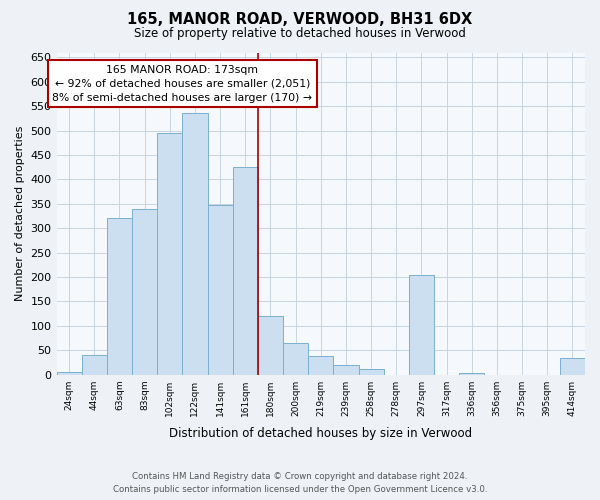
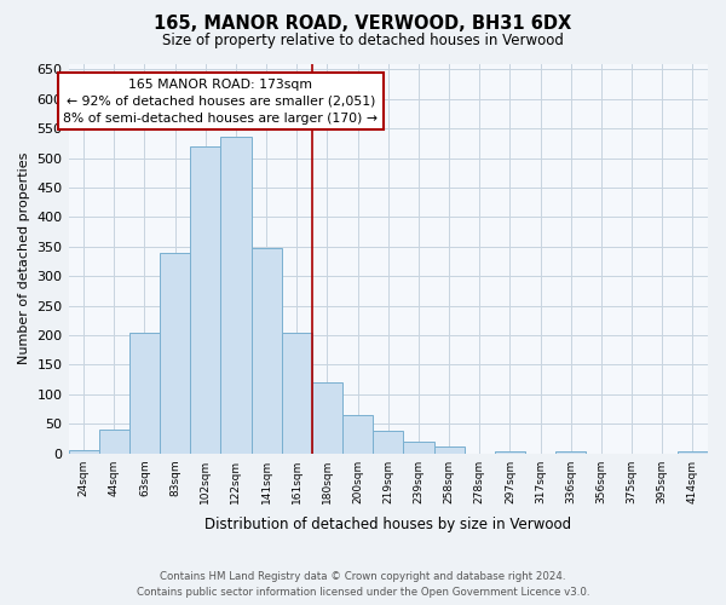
63sqm: 320 -> 205
102sqm: 495 -> 519
161sqm: 425 -> 205
297sqm: 205 -> 3
414sqm: 35 -> 3
